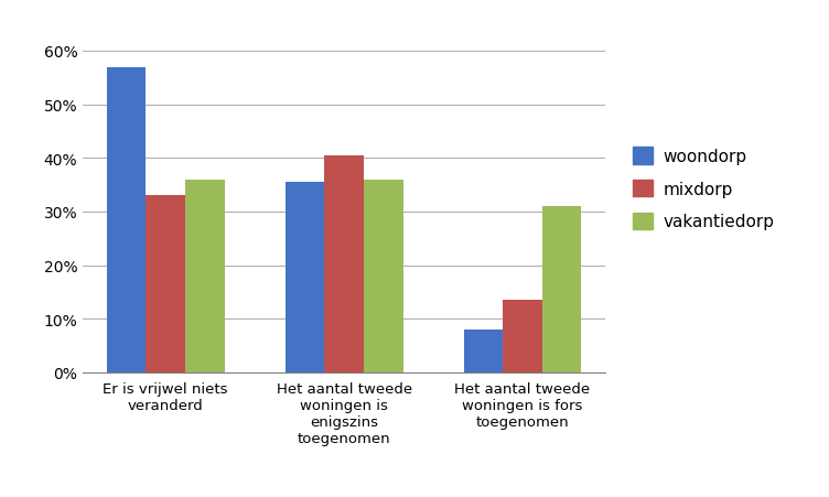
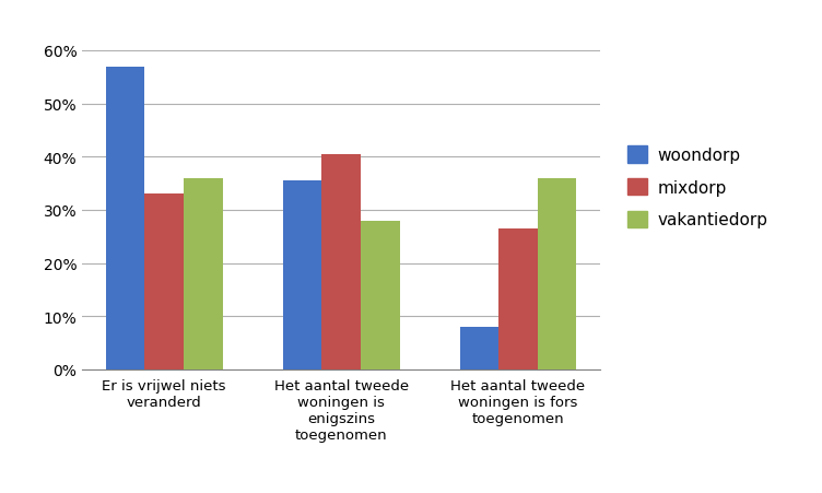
vakantiedorp/Het aantal tweede woningen is enigszins toegenomen: 36% -> 28%
mixdorp/Het aantal tweede woningen is fors toegenomen: 13.5% -> 26.5%
vakantiedorp/Het aantal tweede woningen is fors toegenomen: 31% -> 36%
